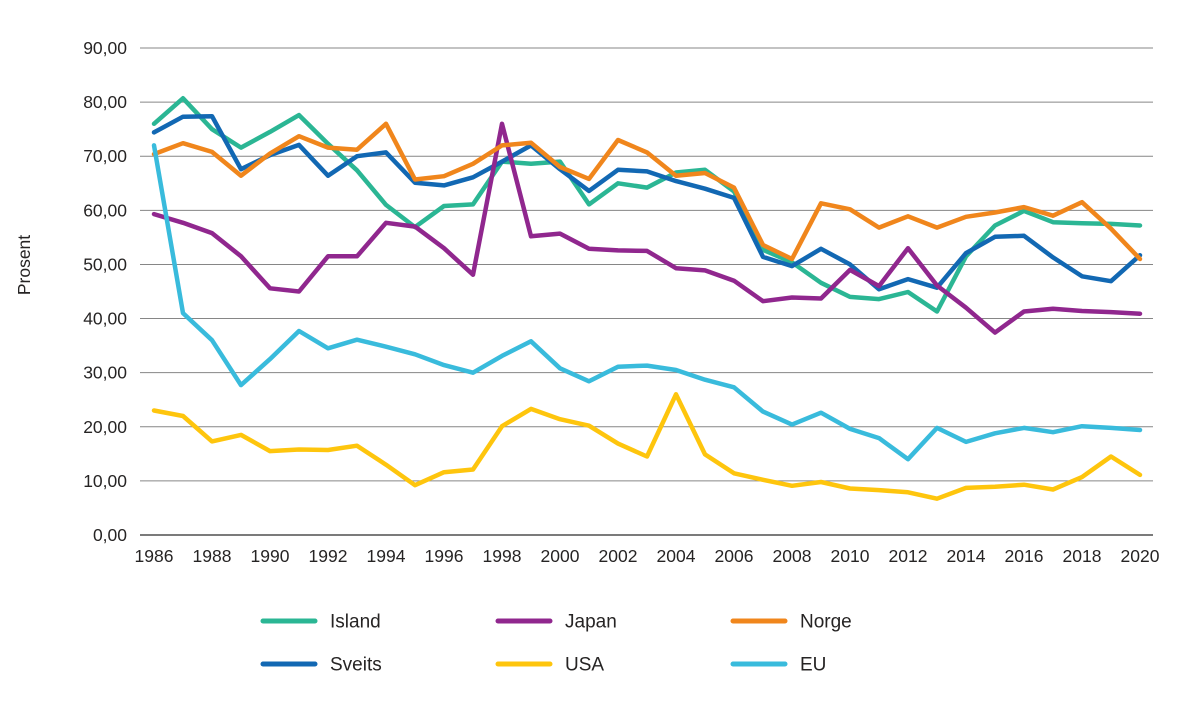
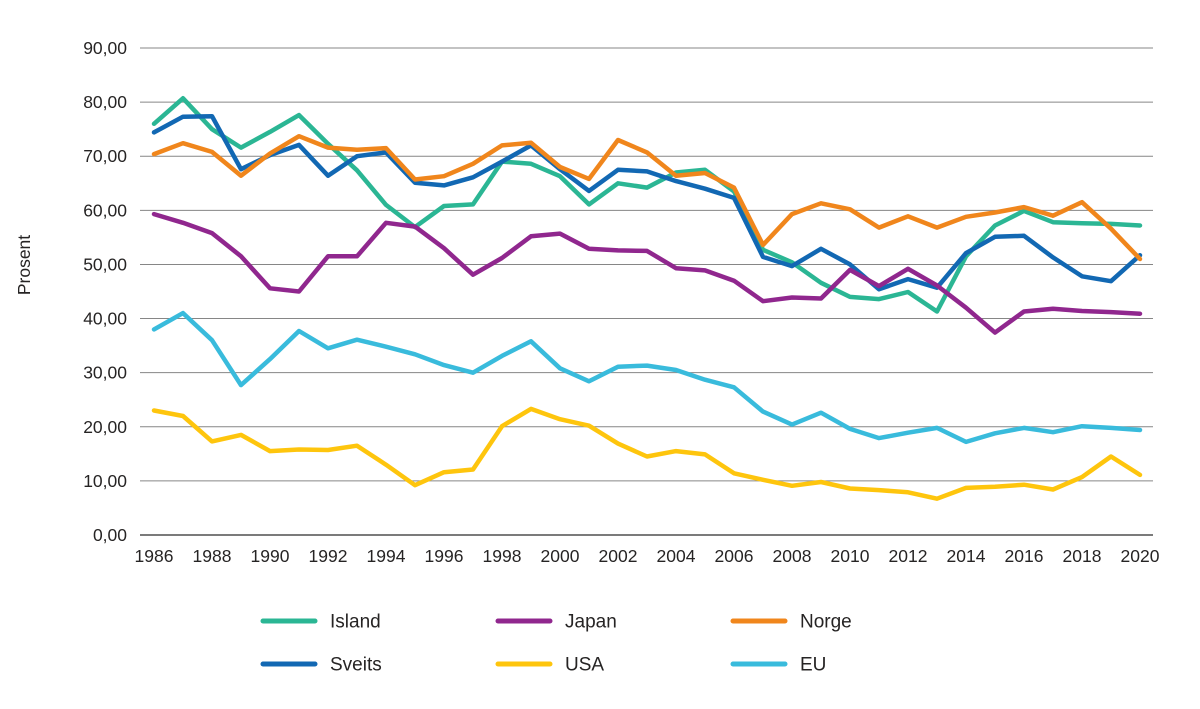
EU/1986: 72 -> 38
Norge/1994: 76 -> 72
Japan/1998: 76 -> 51
Island/2000: 69 -> 66
USA/2004: 26 -> 16
Norge/2008: 51 -> 59
Japan/2012: 53 -> 49
EU/2012: 14 -> 19
